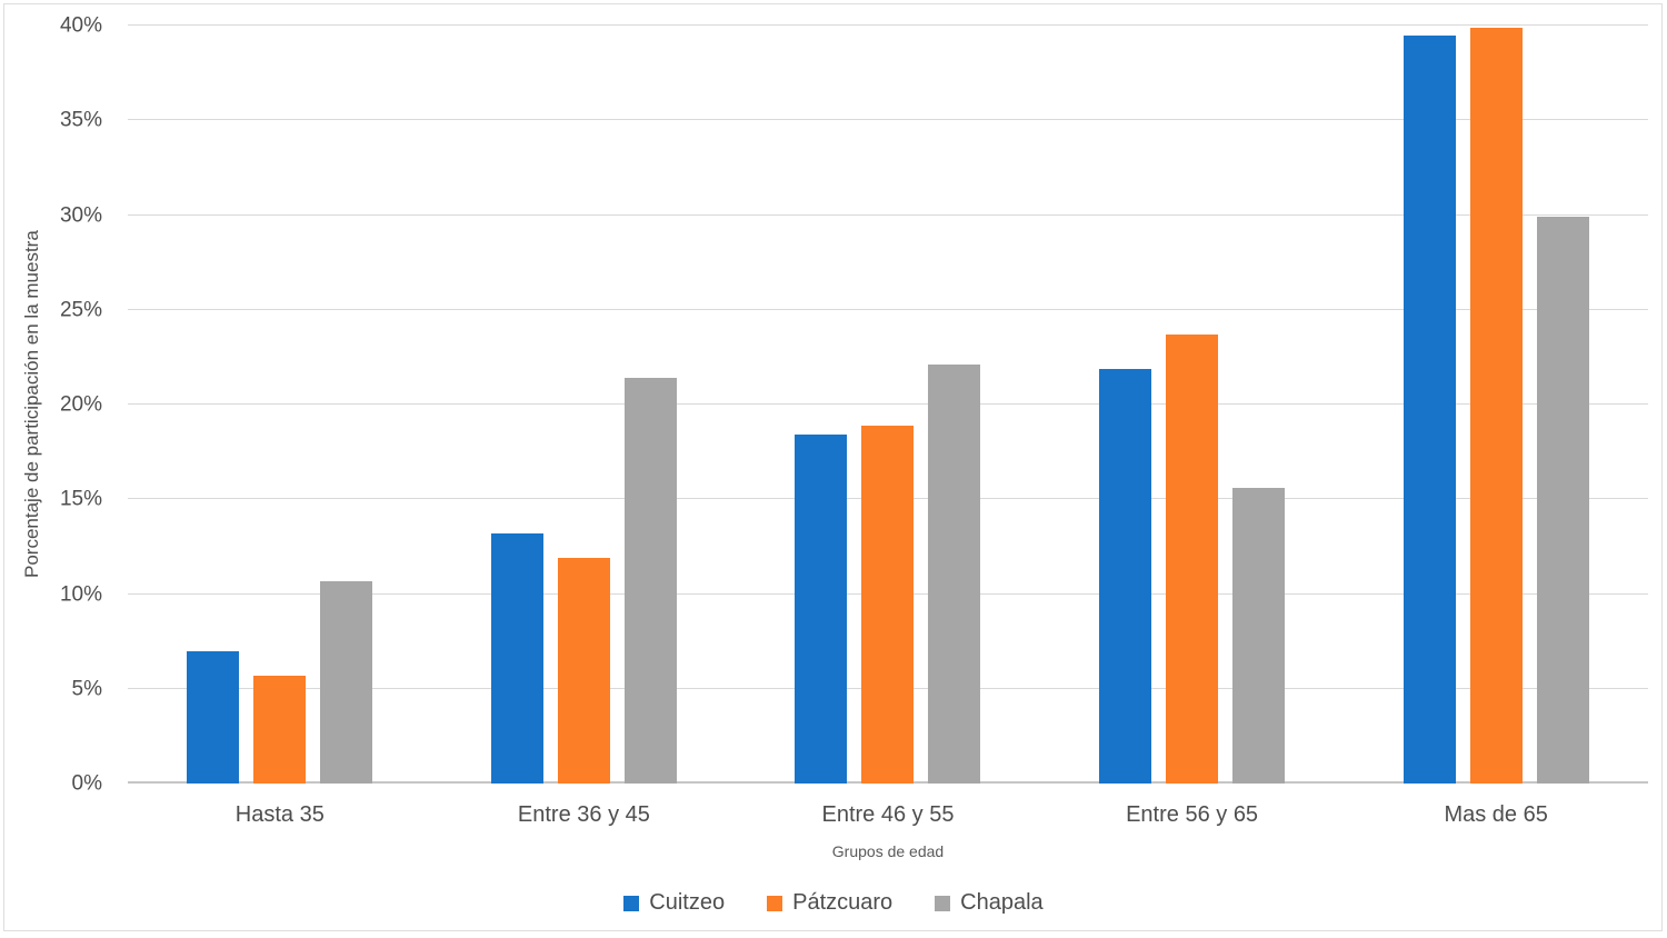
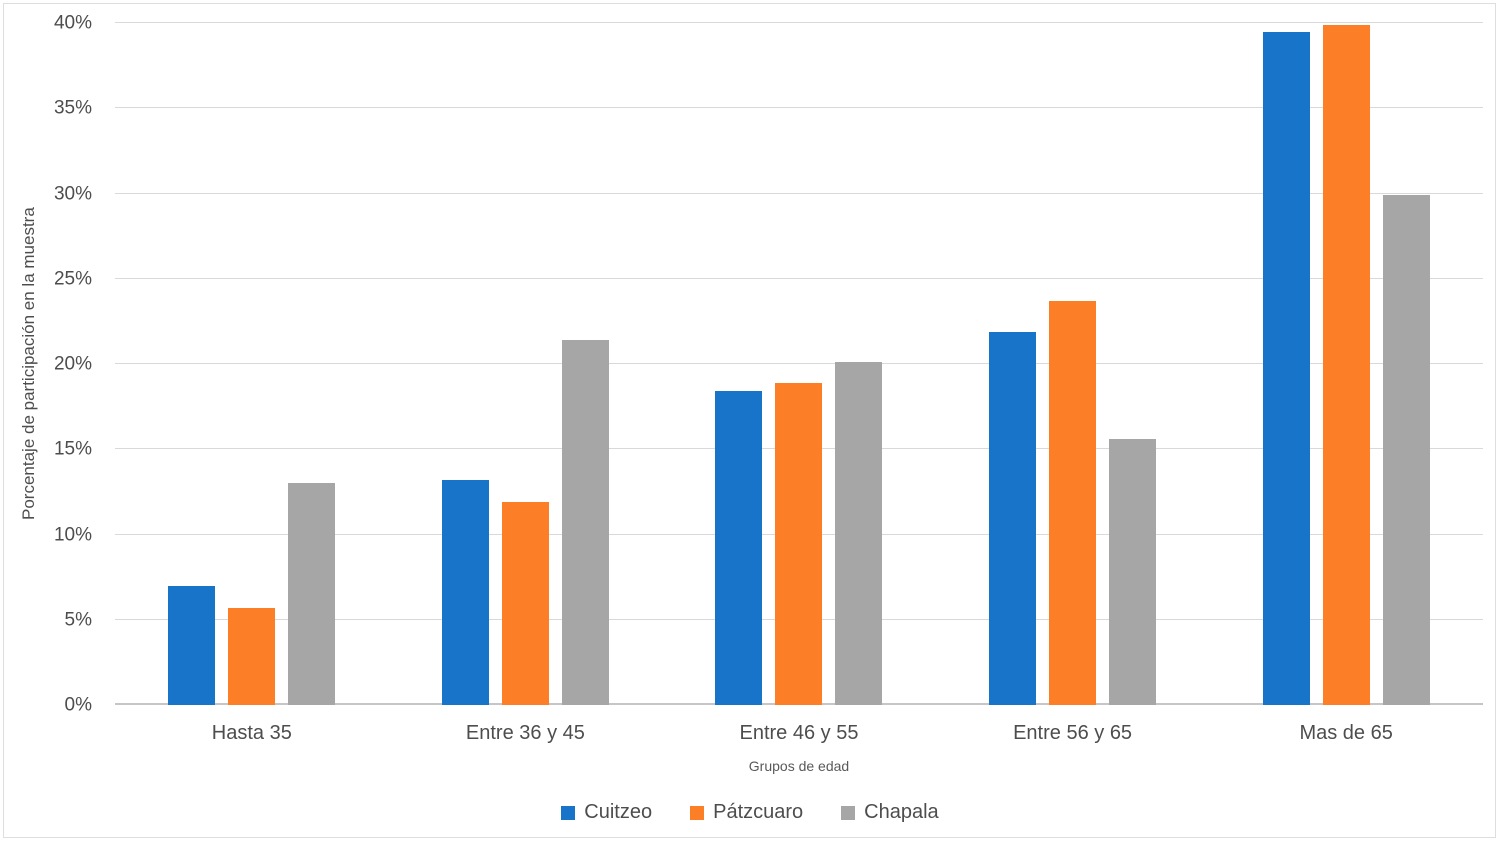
Chapala/Hasta 35: 10.7% -> 13.0%
Chapala/Entre 46 y 55: 22.1% -> 20.1%
